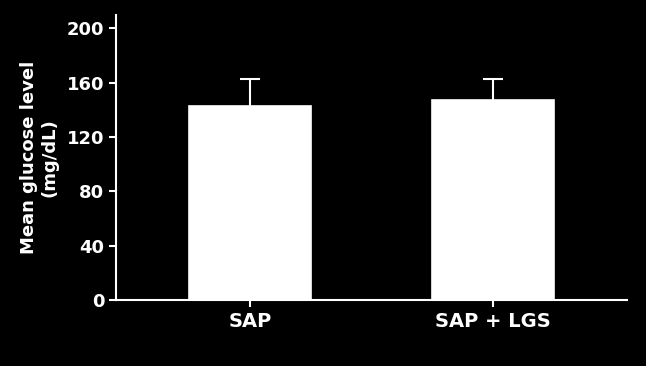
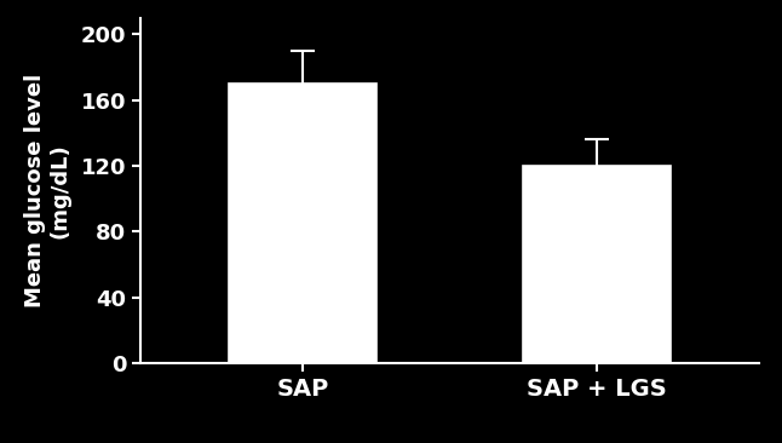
SAP: 143 -> 170
SAP + LGS: 147 -> 120
